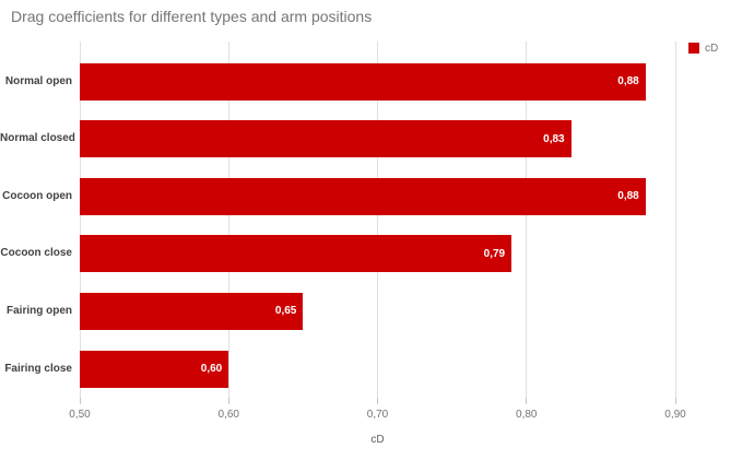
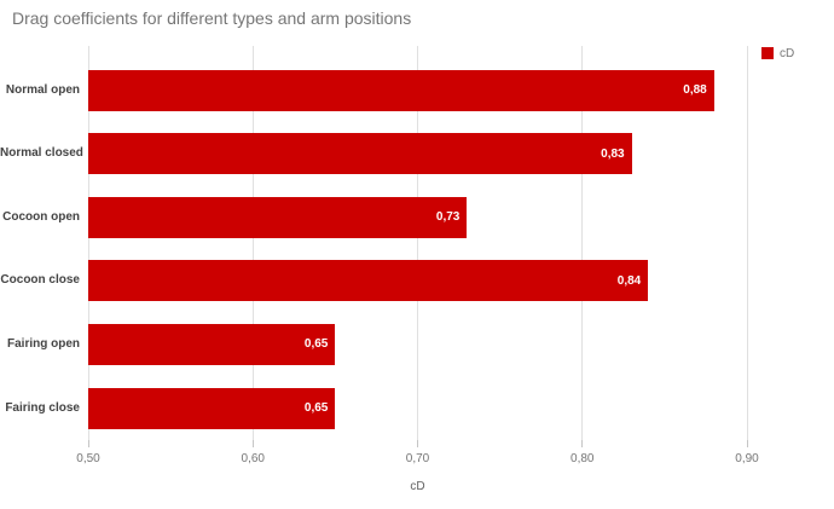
Cocoon open: 0,88 -> 0,73
Cocoon close: 0,79 -> 0,84
Fairing close: 0,60 -> 0,65
